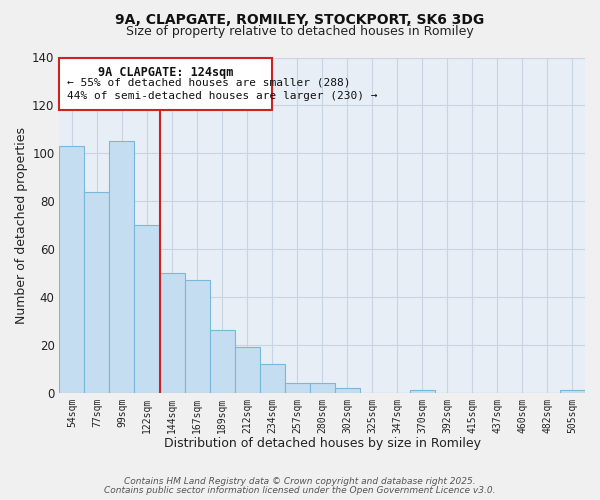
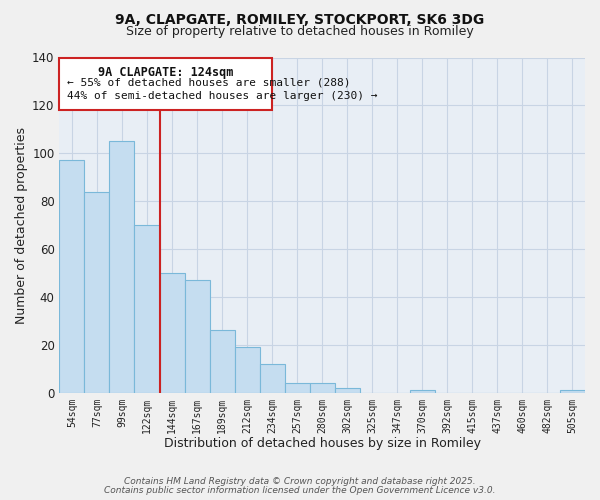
54sqm: 103 -> 97
